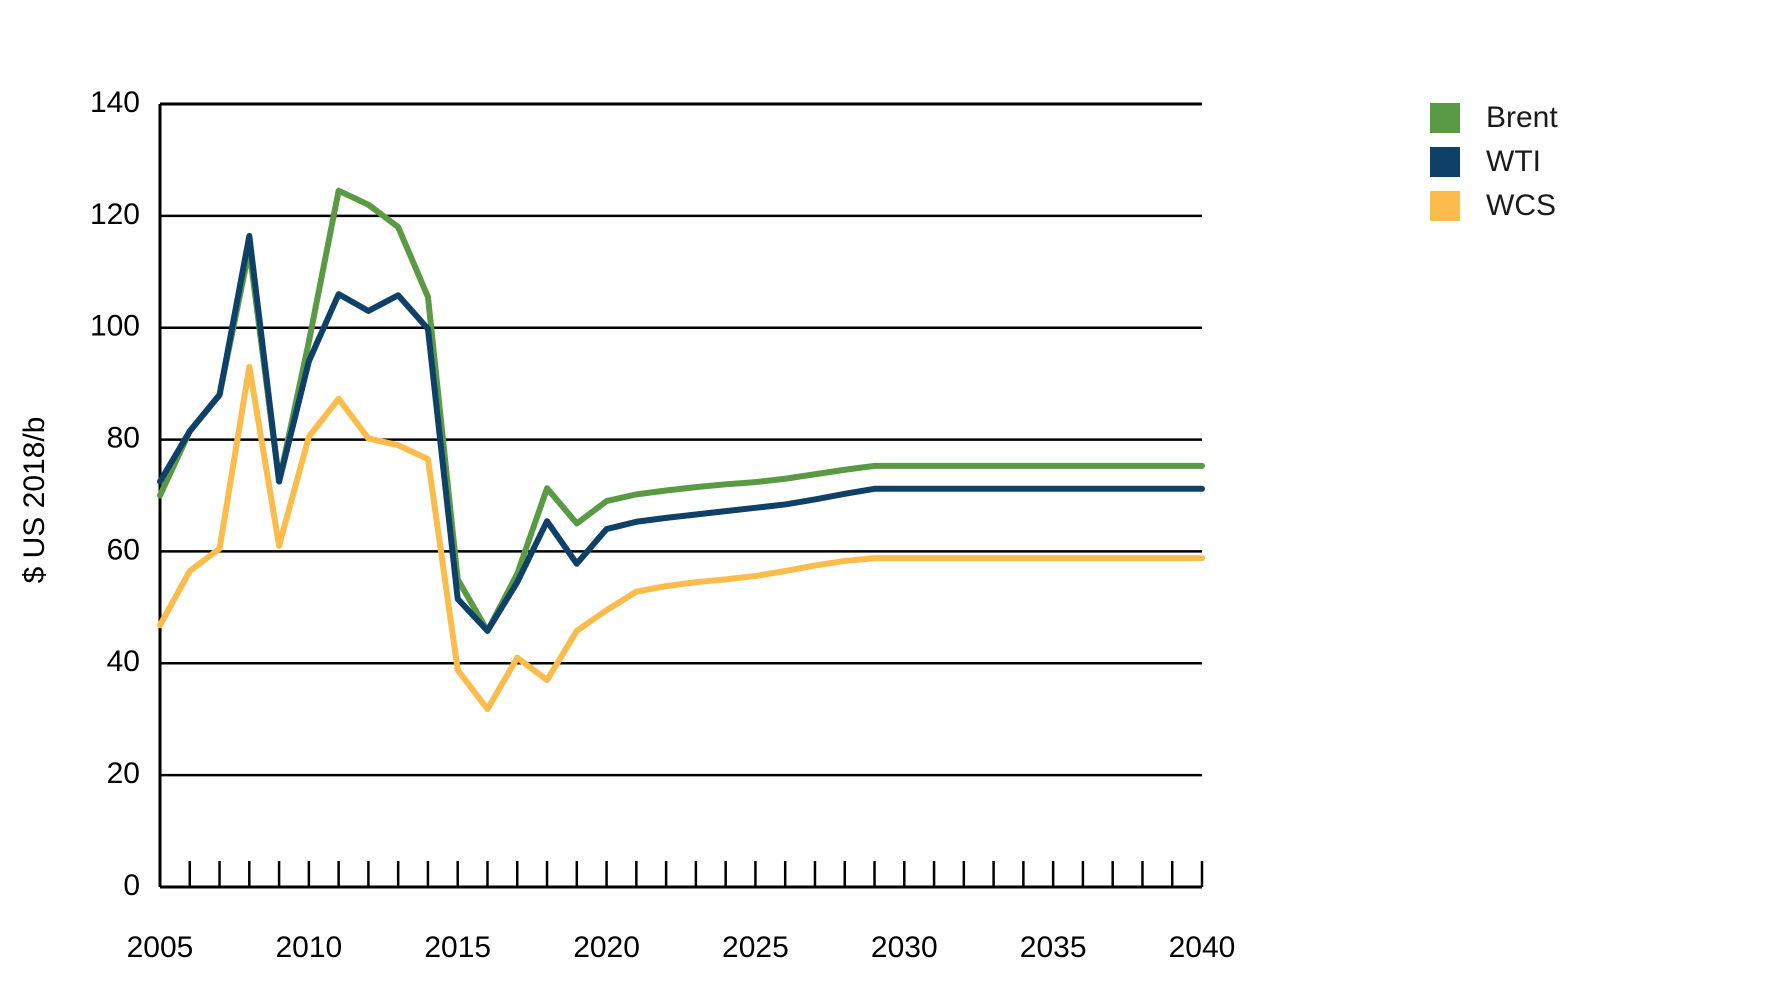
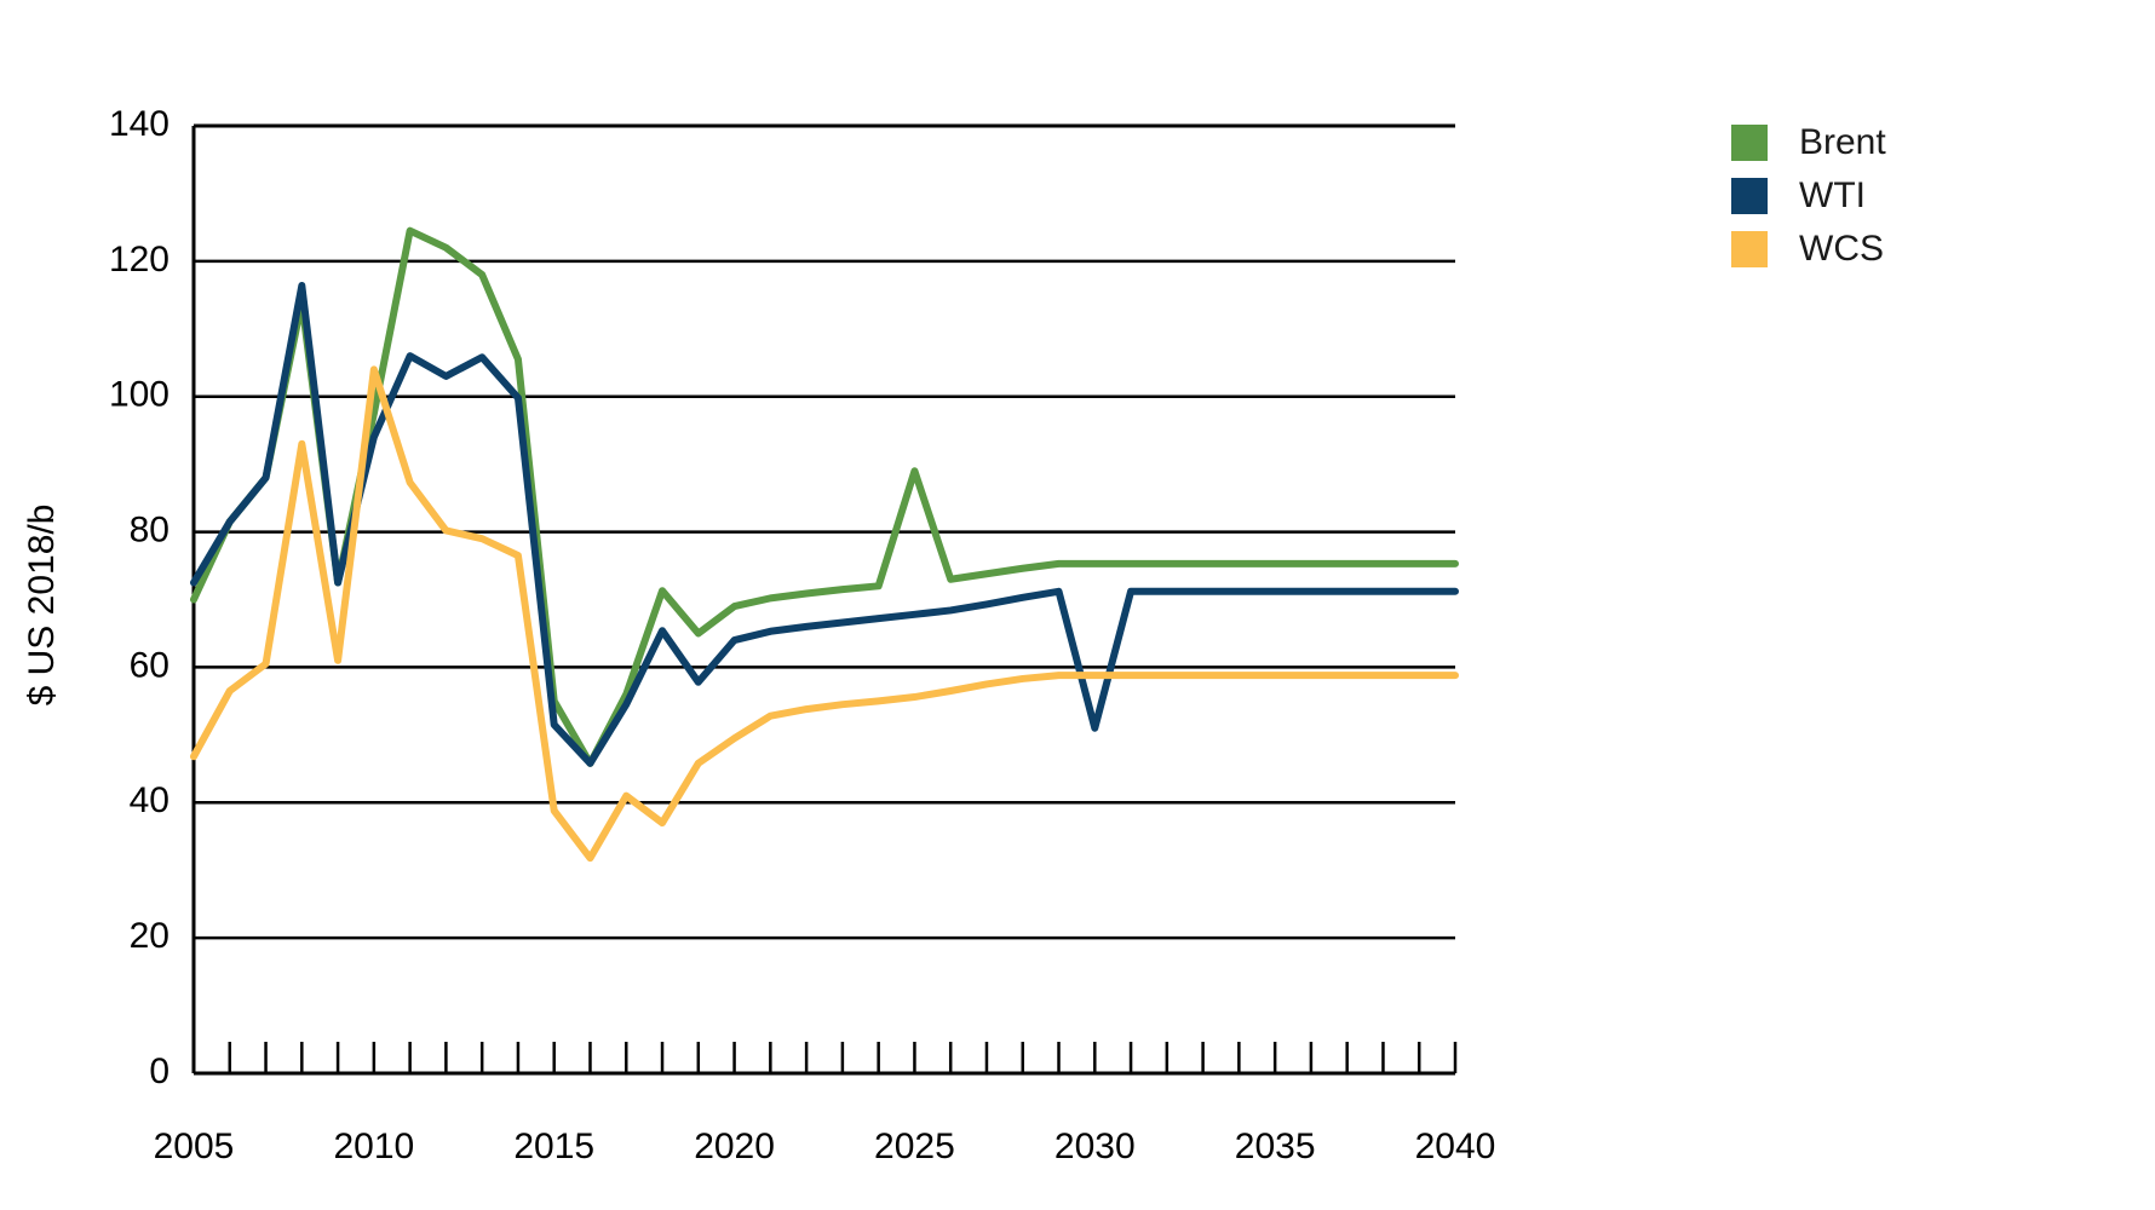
WCS/2010: 80 -> 104
Brent/2025: 72 -> 89
WTI/2030: 71 -> 51
